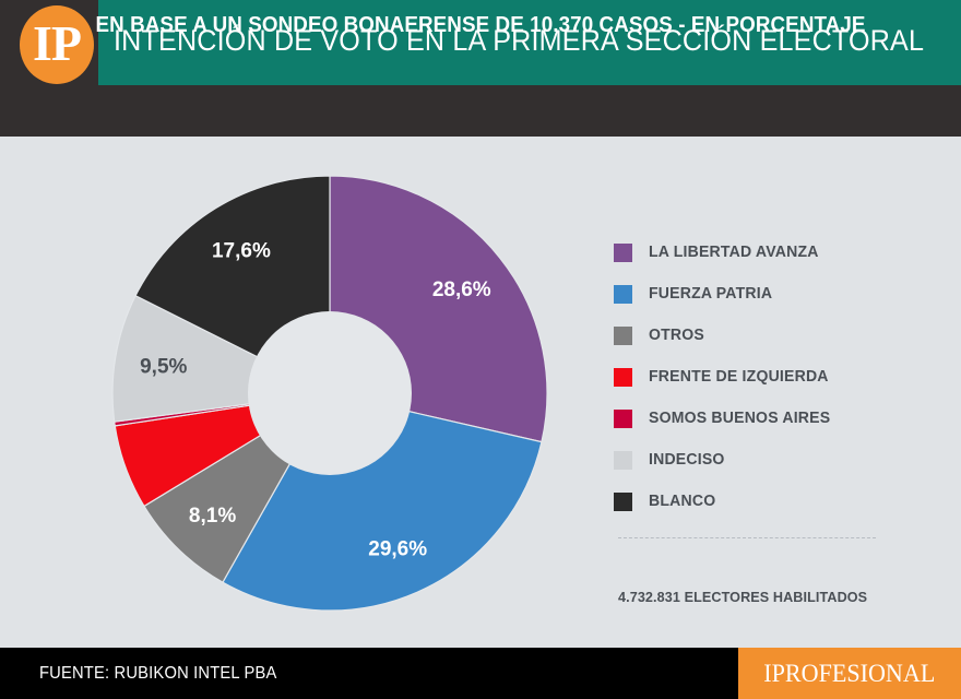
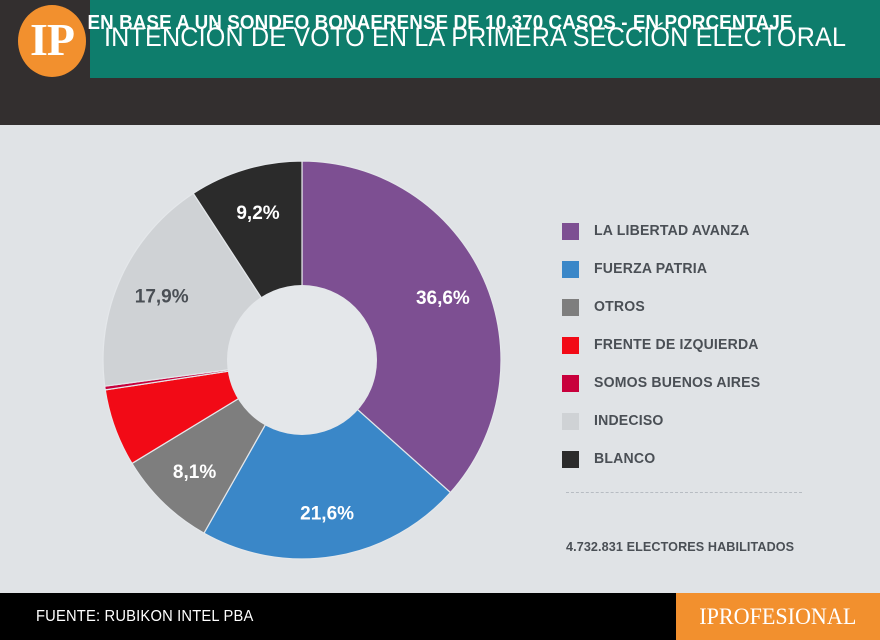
LA LIBERTAD AVANZA: 28,6% -> 36,6%
FUERZA PATRIA: 29,6% -> 21,6%
INDECISO: 9,5% -> 17,9%
BLANCO: 17,6% -> 9,2%
